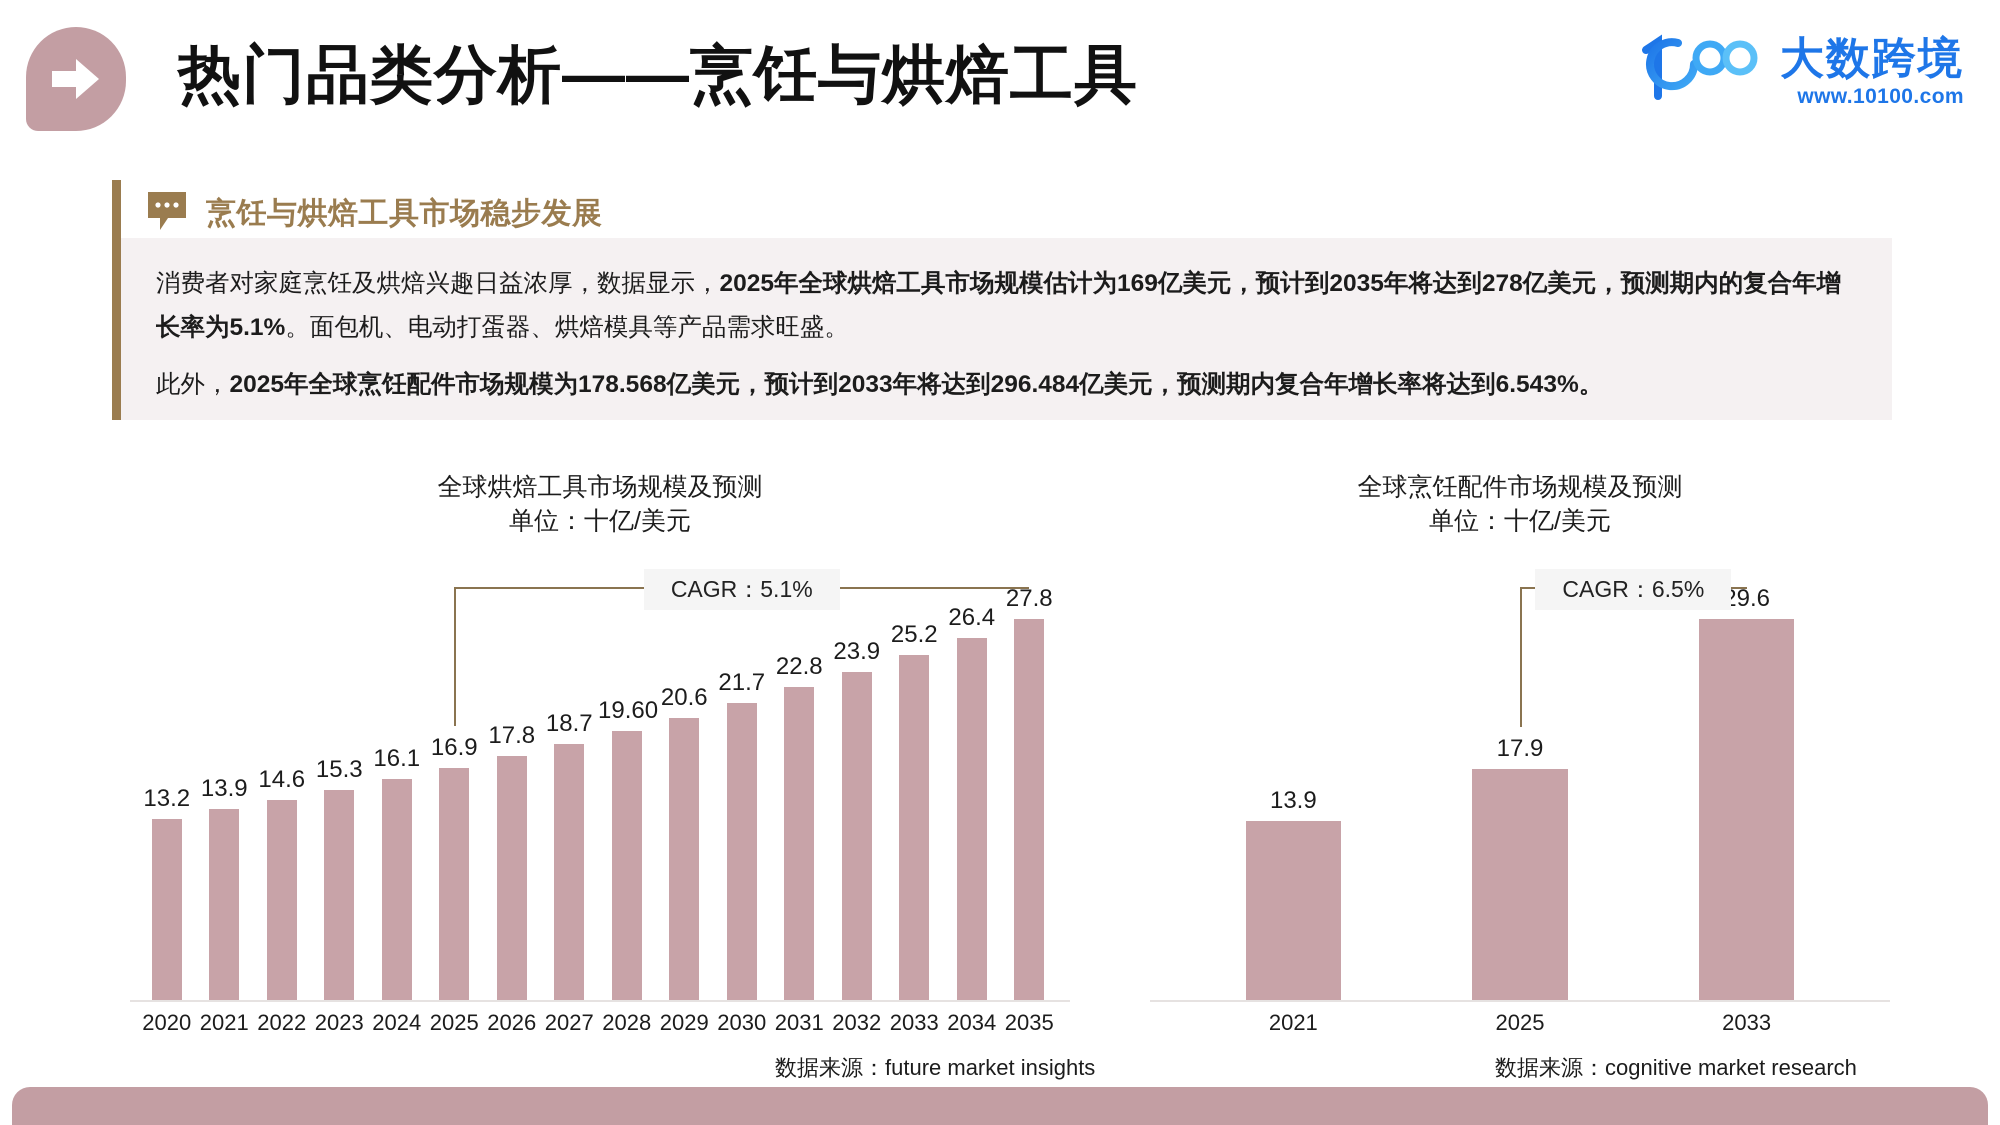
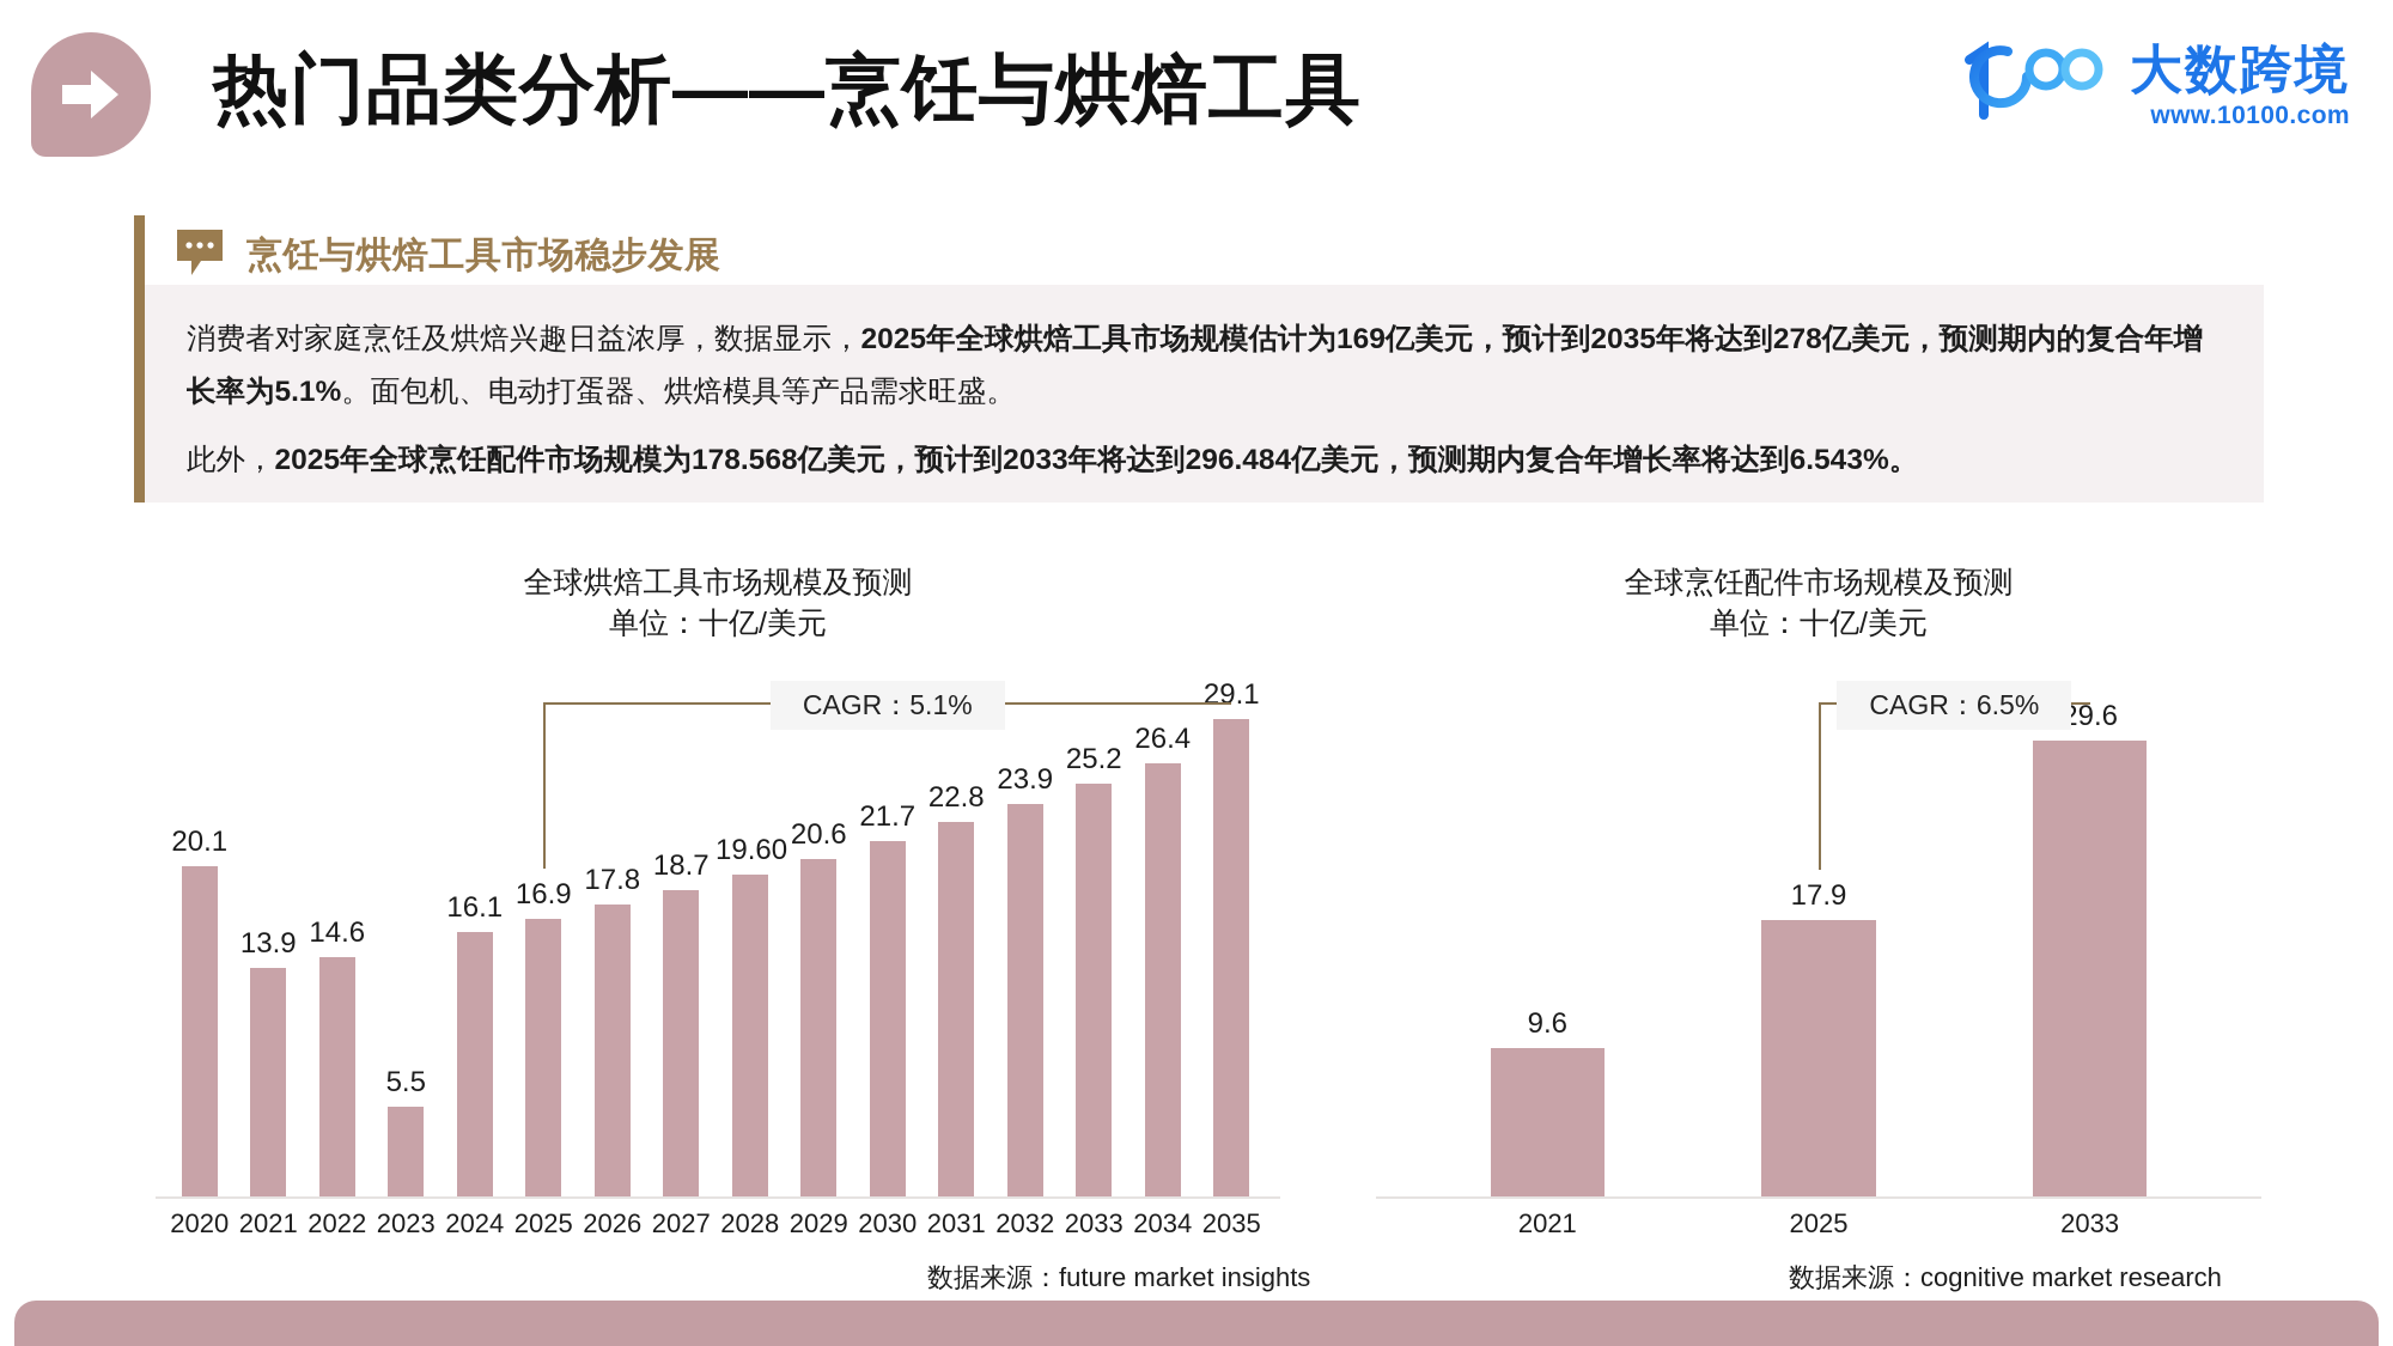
全球烘焙工具市场规模及预测/2020: 13.2 -> 20.1
全球烘焙工具市场规模及预测/2023: 15.3 -> 5.5
全球烘焙工具市场规模及预测/2035: 27.8 -> 29.1
全球烹饪配件市场规模及预测/2021: 13.9 -> 9.6
